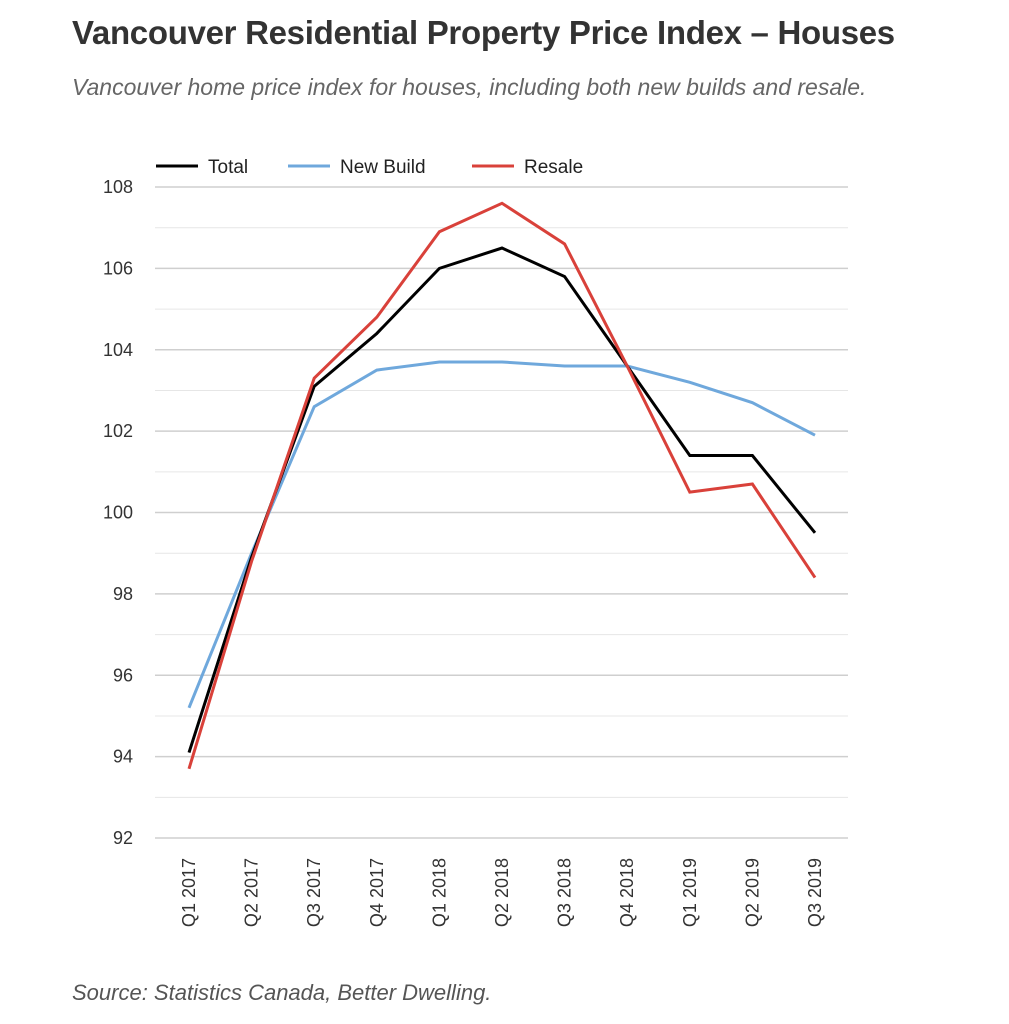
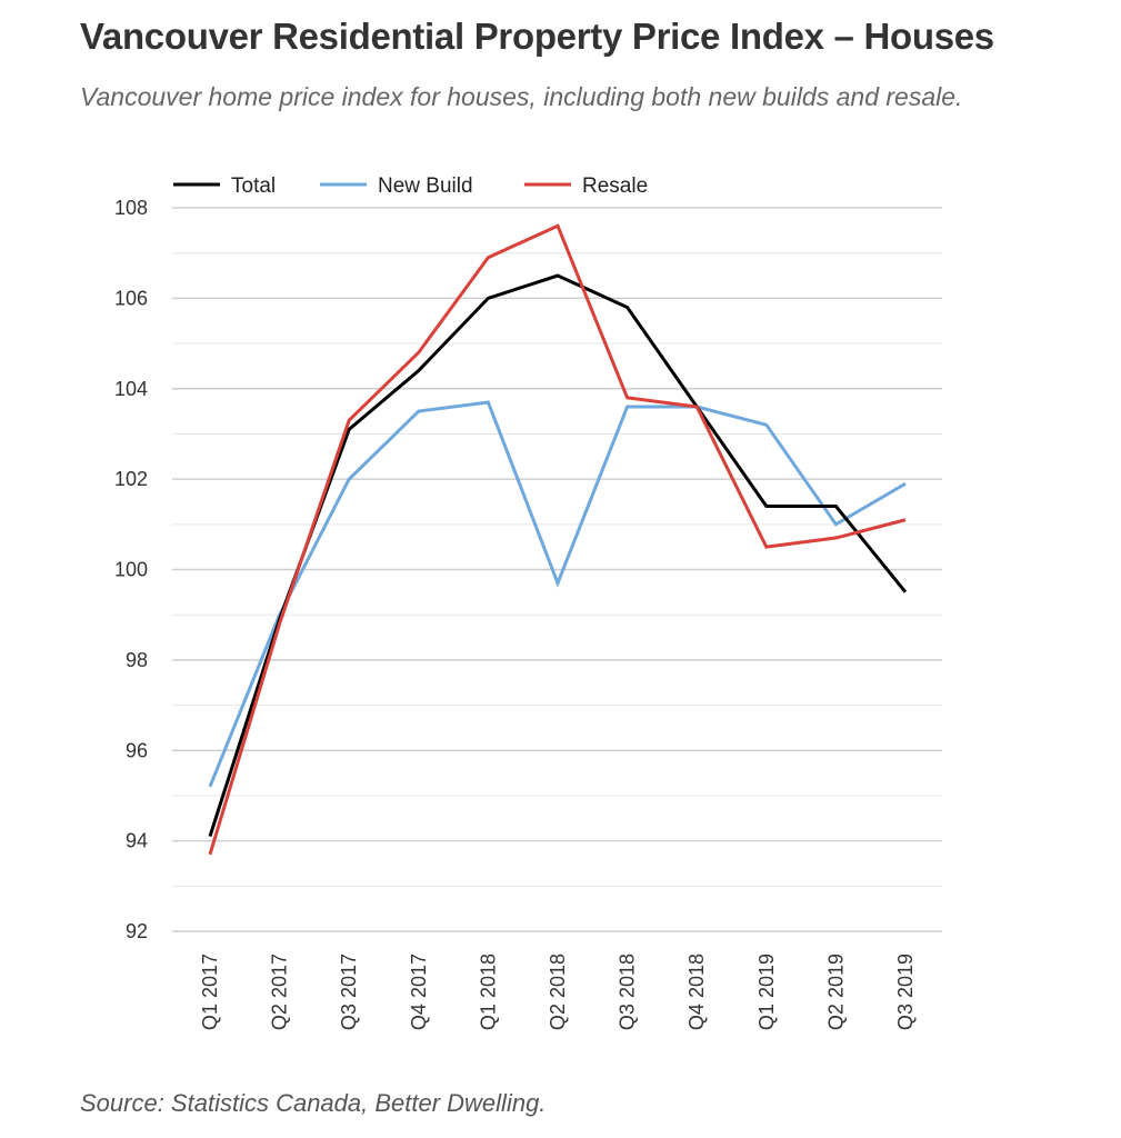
New Build/Q3 2017: 102.6 -> 102.0
New Build/Q2 2018: 103.7 -> 99.7
Resale/Q3 2018: 106.6 -> 103.8
New Build/Q2 2019: 102.7 -> 101.0
Resale/Q3 2019: 98.4 -> 101.1
